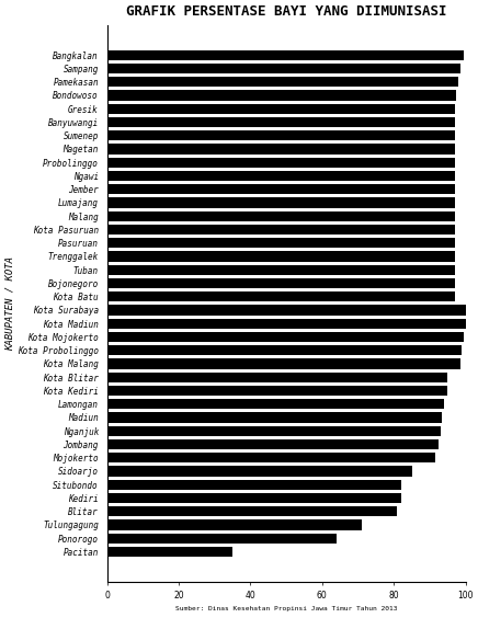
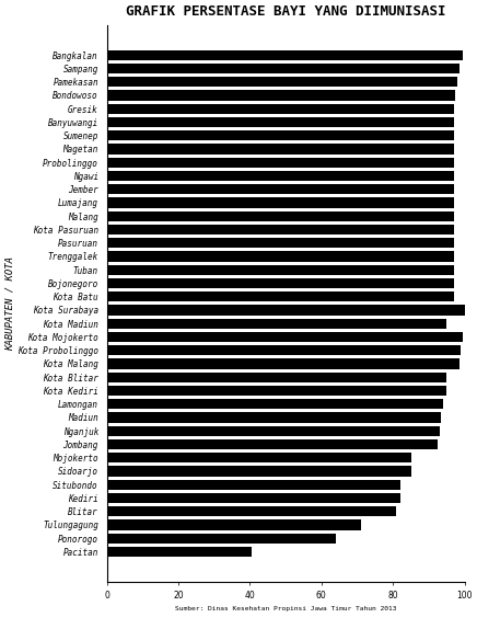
Kota Madiun: 100.0 -> 95.0
Mojokerto: 91.5 -> 85.0
Pacitan: 35.0 -> 40.5
